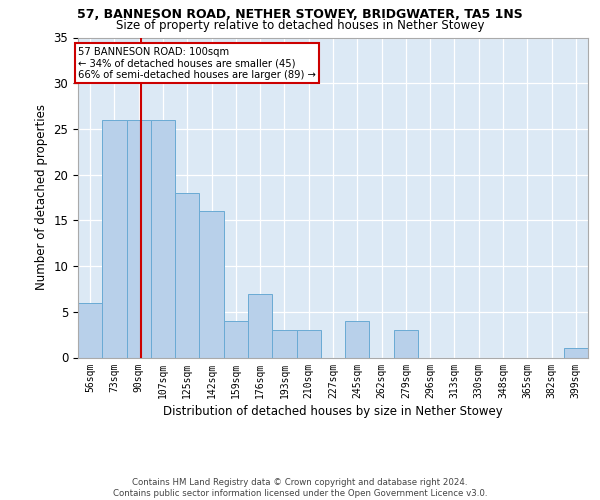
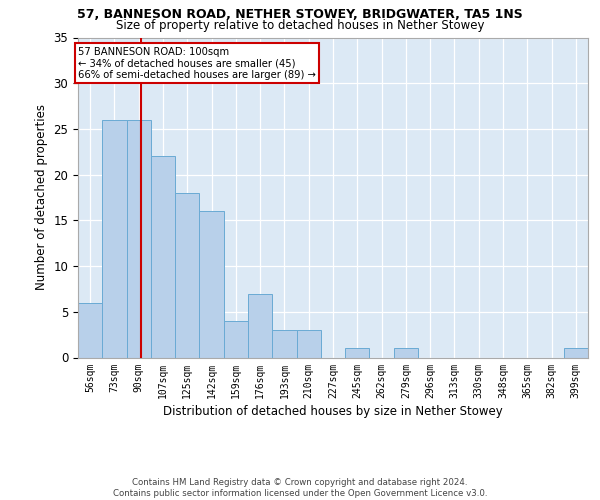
107sqm: 26 -> 22
245sqm: 4 -> 1
279sqm: 3 -> 1
